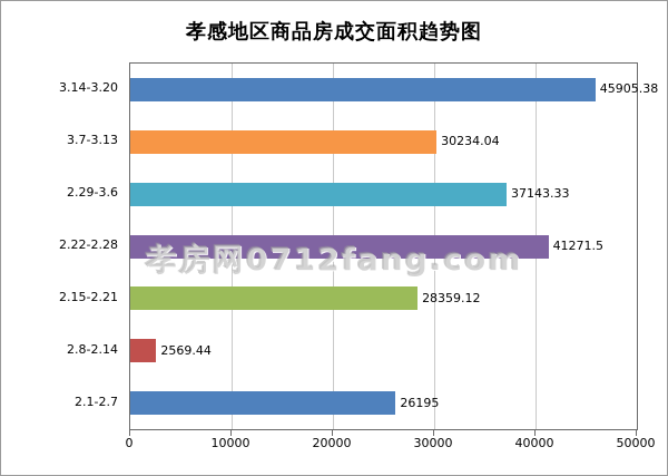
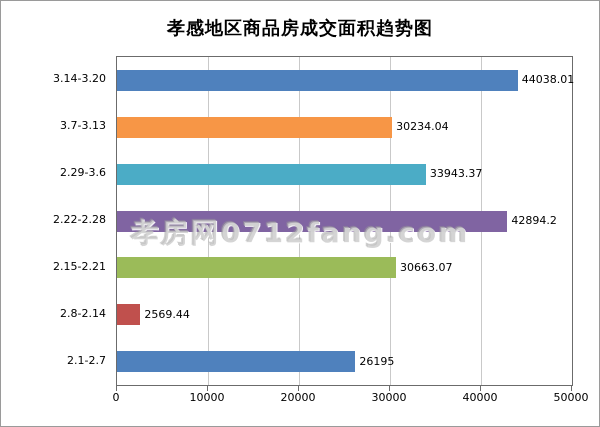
3.14-3.20: 45905.38 -> 44038.01
2.29-3.6: 37143.33 -> 33943.37
2.22-2.28: 41271.5 -> 42894.2
2.15-2.21: 28359.12 -> 30663.07
